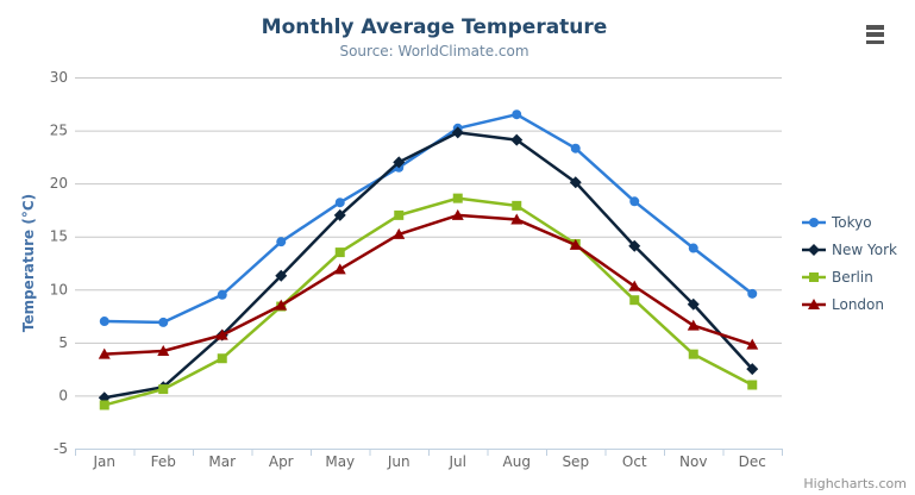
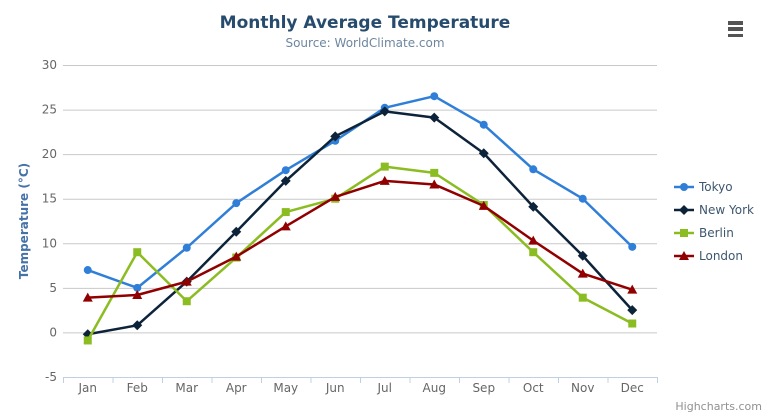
Tokyo/Feb: 7 -> 5
Berlin/Feb: 1 -> 9
Berlin/Jun: 17 -> 15
Tokyo/Nov: 14 -> 15
